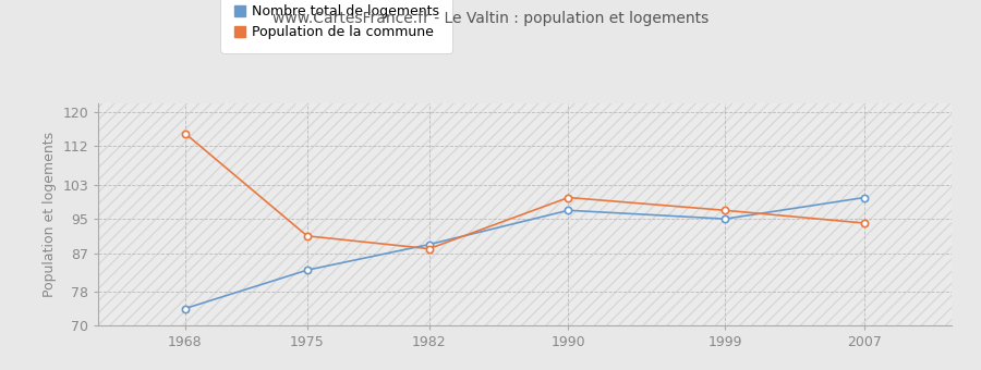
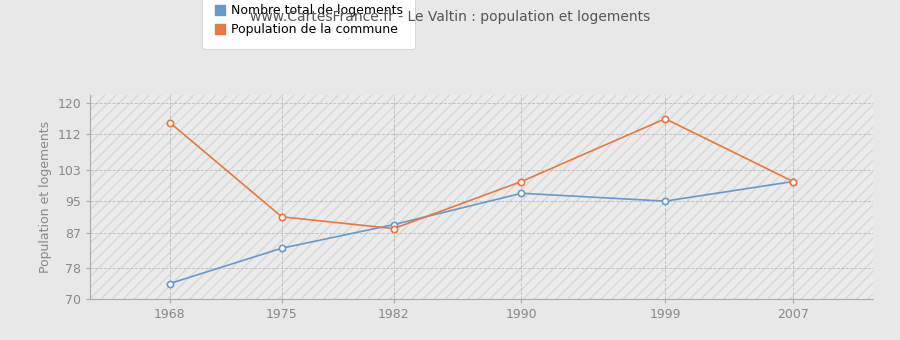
Population de la commune/1999: 97 -> 116
Population de la commune/2007: 94 -> 100
